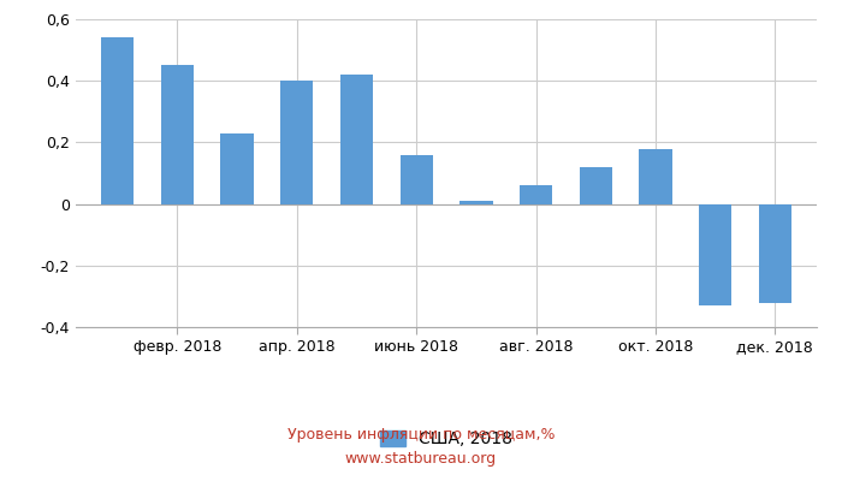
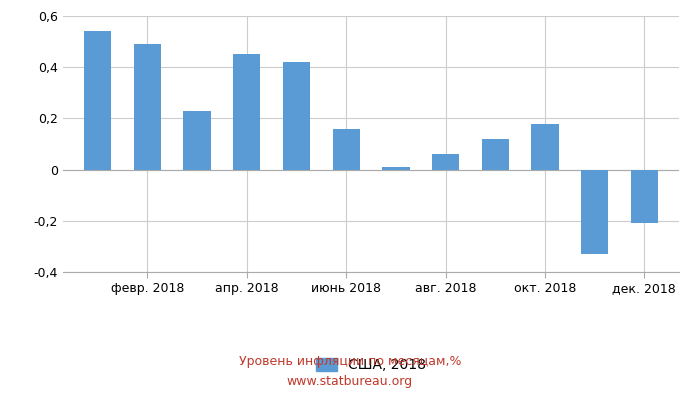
февр. 2018: 0,45 -> 0,49
апр. 2018: 0,40 -> 0,45
дек. 2018: -0,32 -> -0,21
